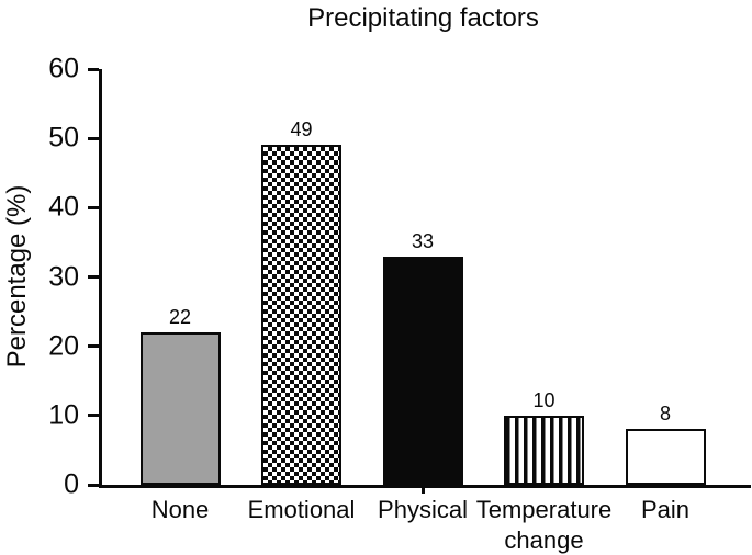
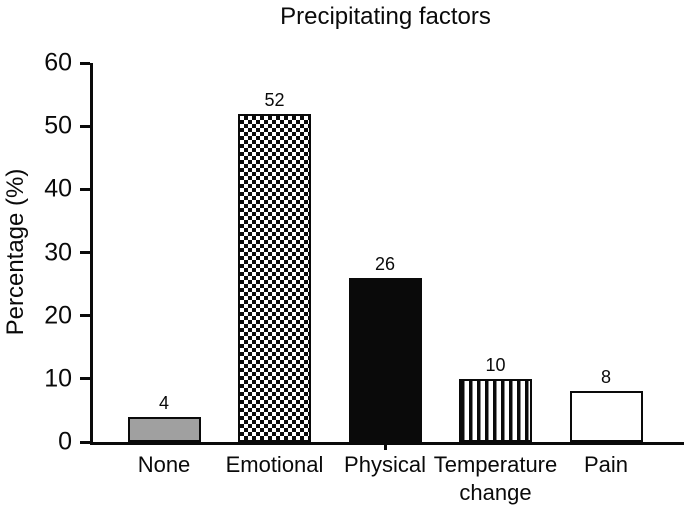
None: 22 -> 4
Emotional: 49 -> 52
Physical: 33 -> 26
